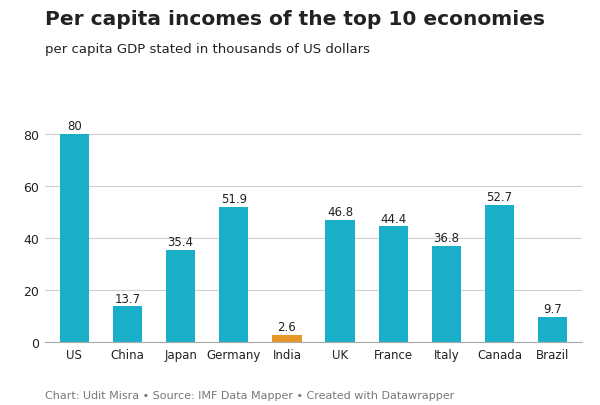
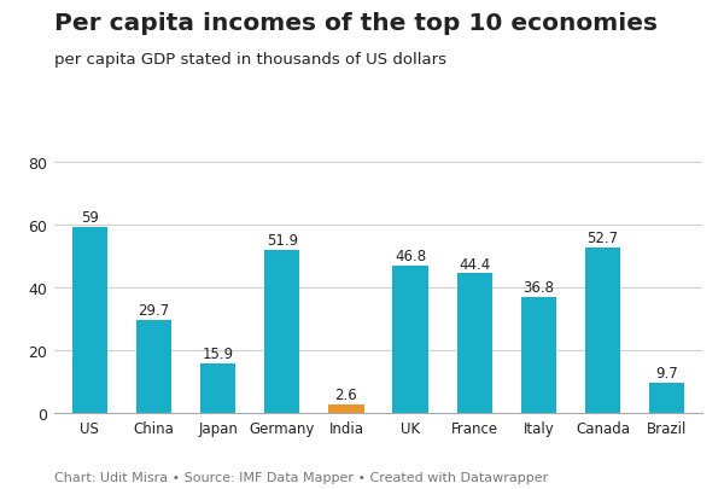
US: 80 -> 59
China: 13.7 -> 29.7
Japan: 35.4 -> 15.9
